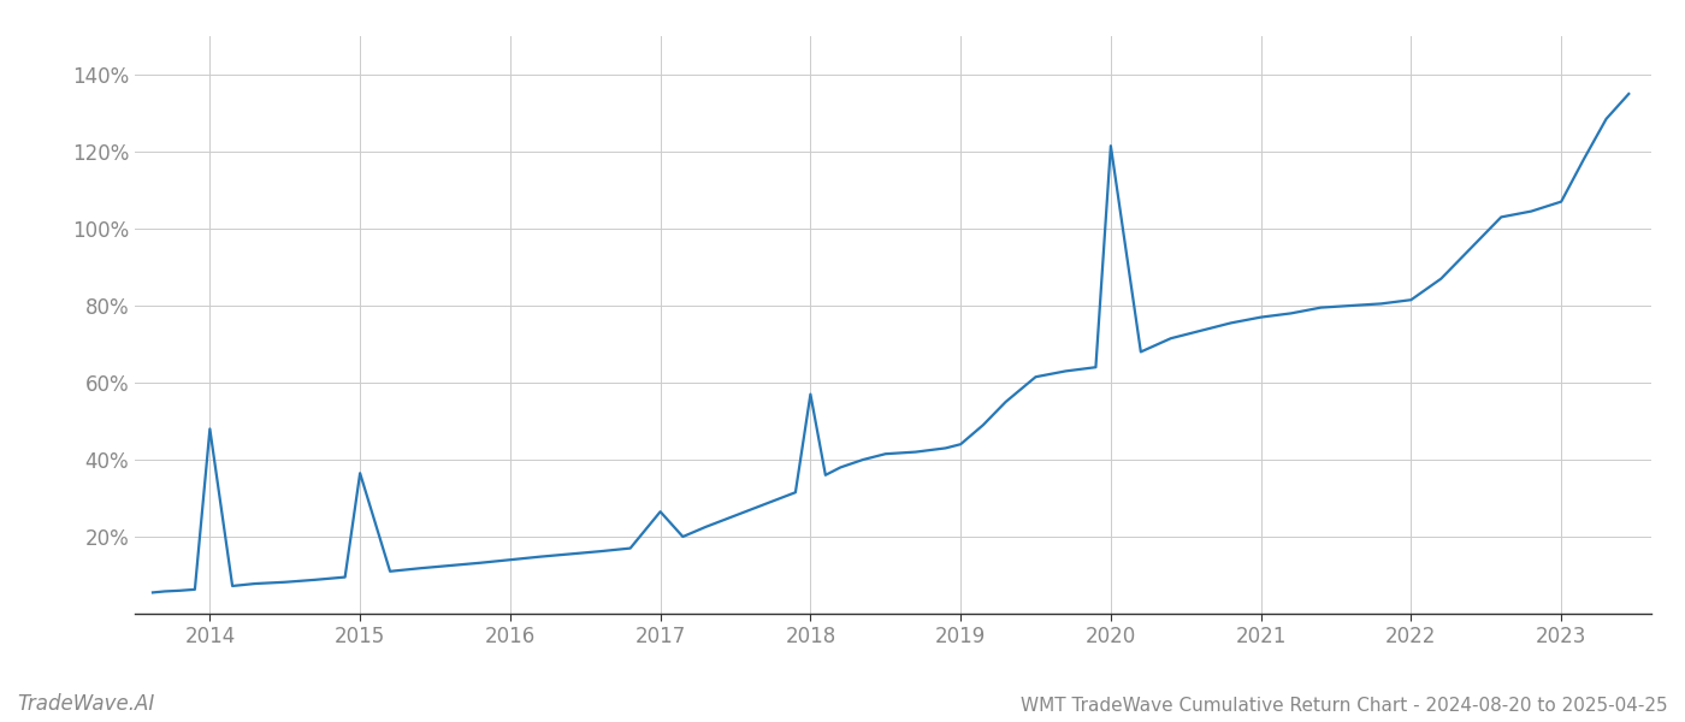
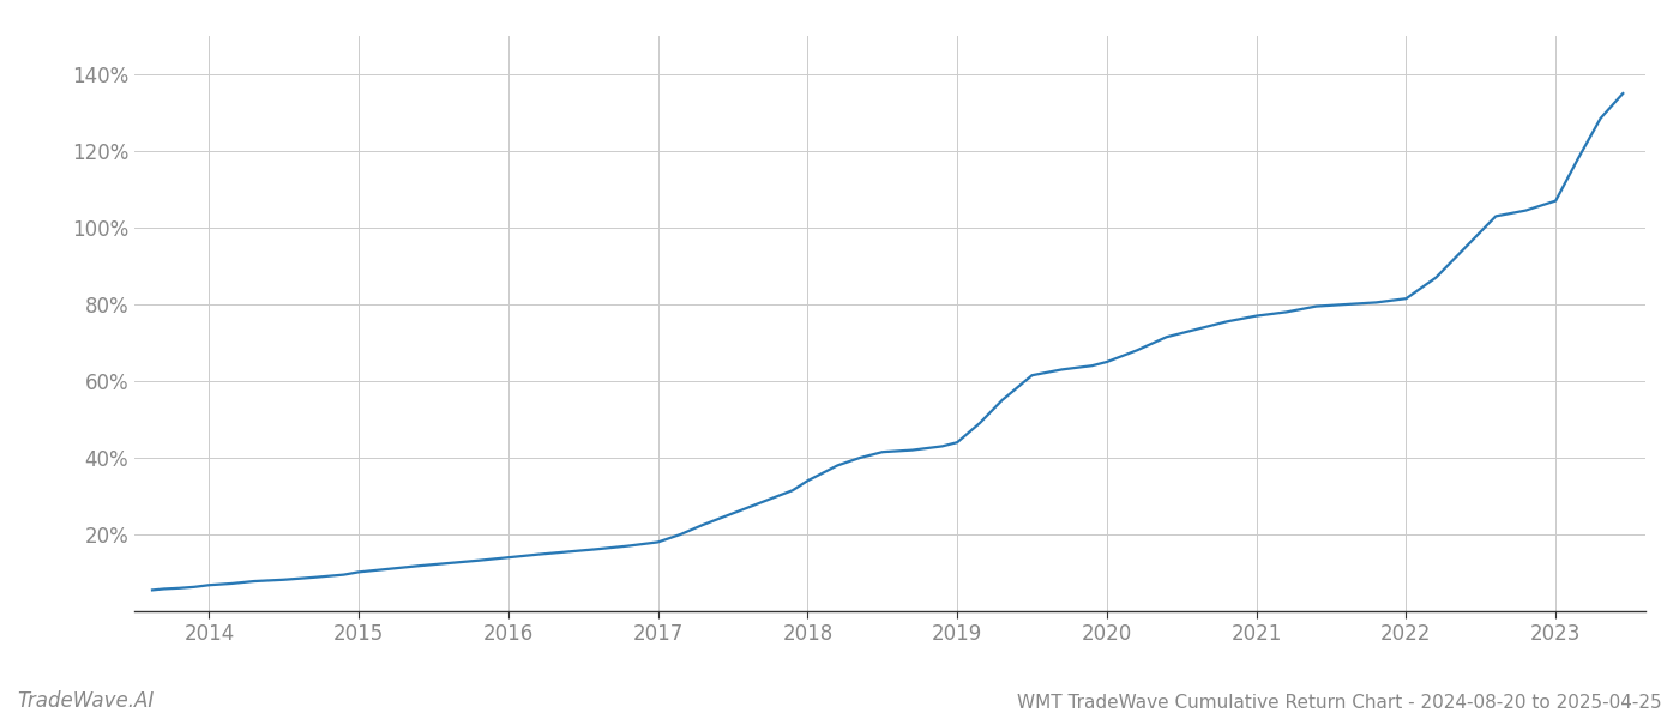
2014: 48.0% -> 6.8%
2015: 36.5% -> 10.2%
2017: 26.5% -> 18.0%
2018: 57.0% -> 34.0%
2020: 121.5% -> 65.0%
